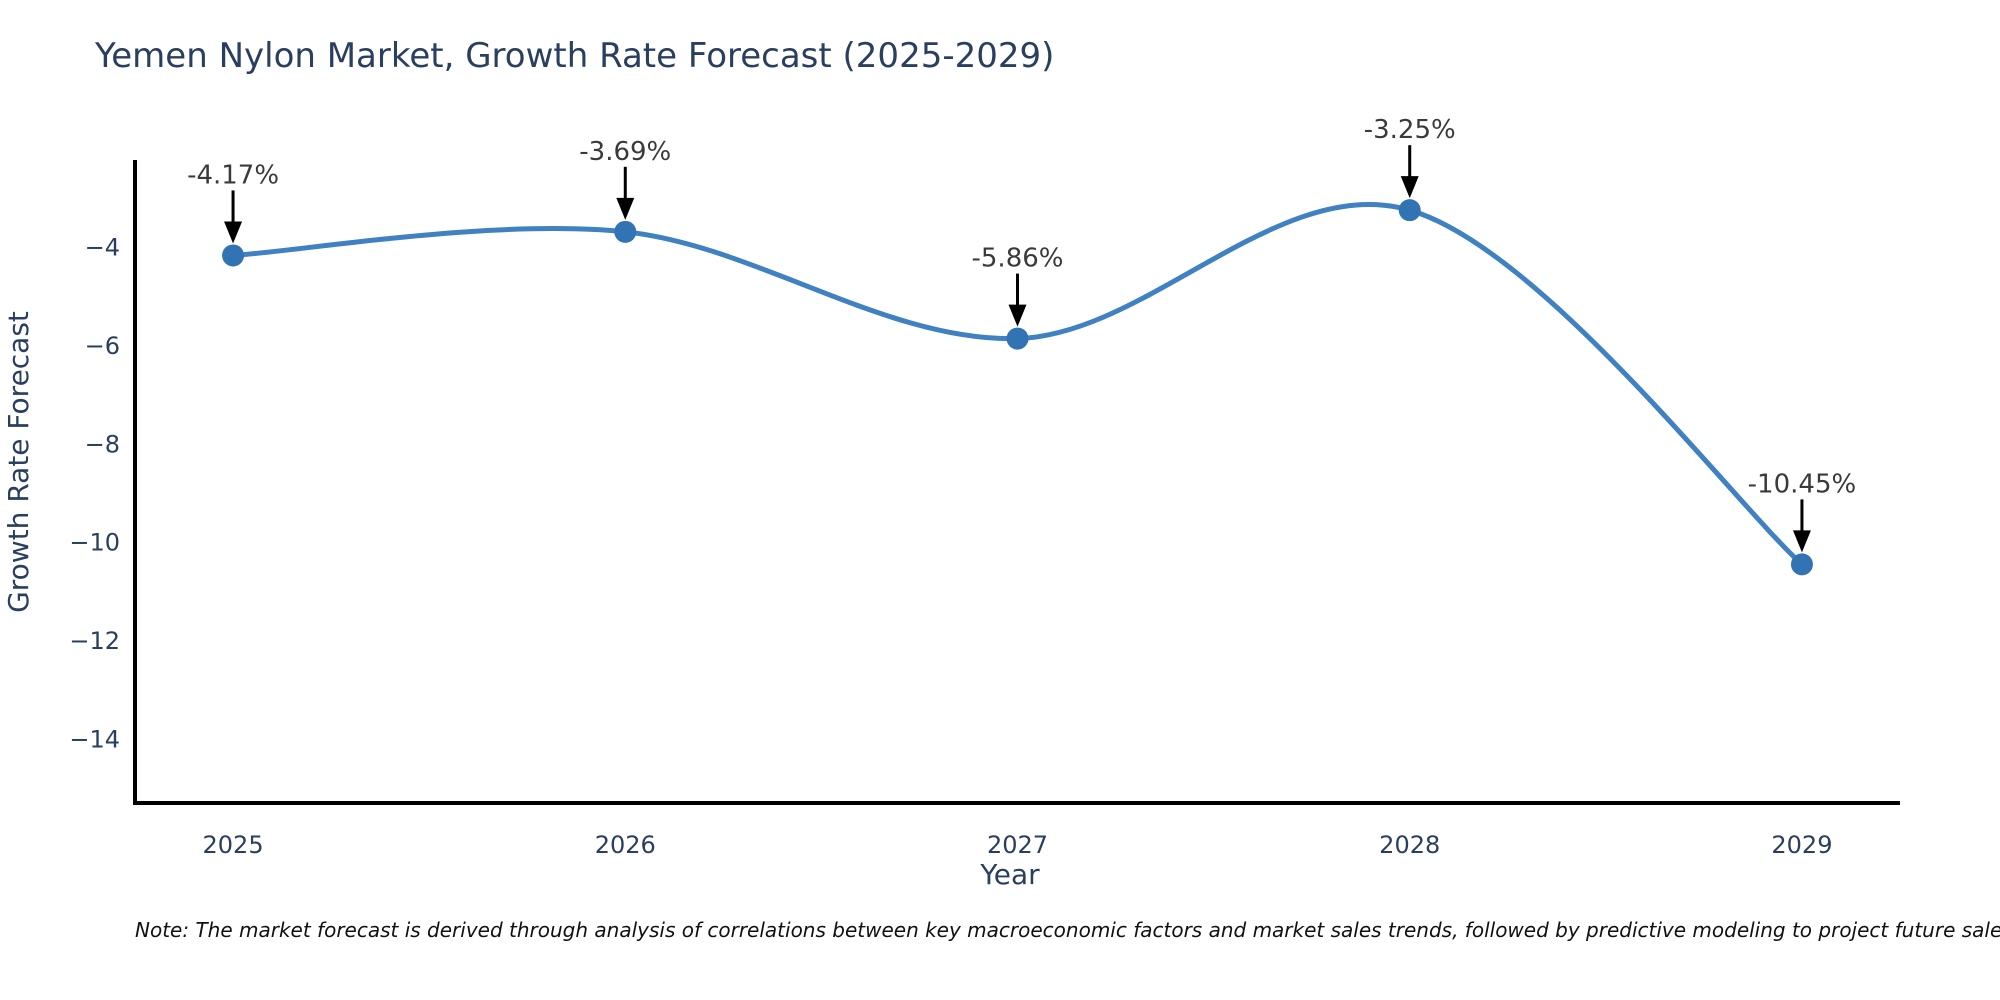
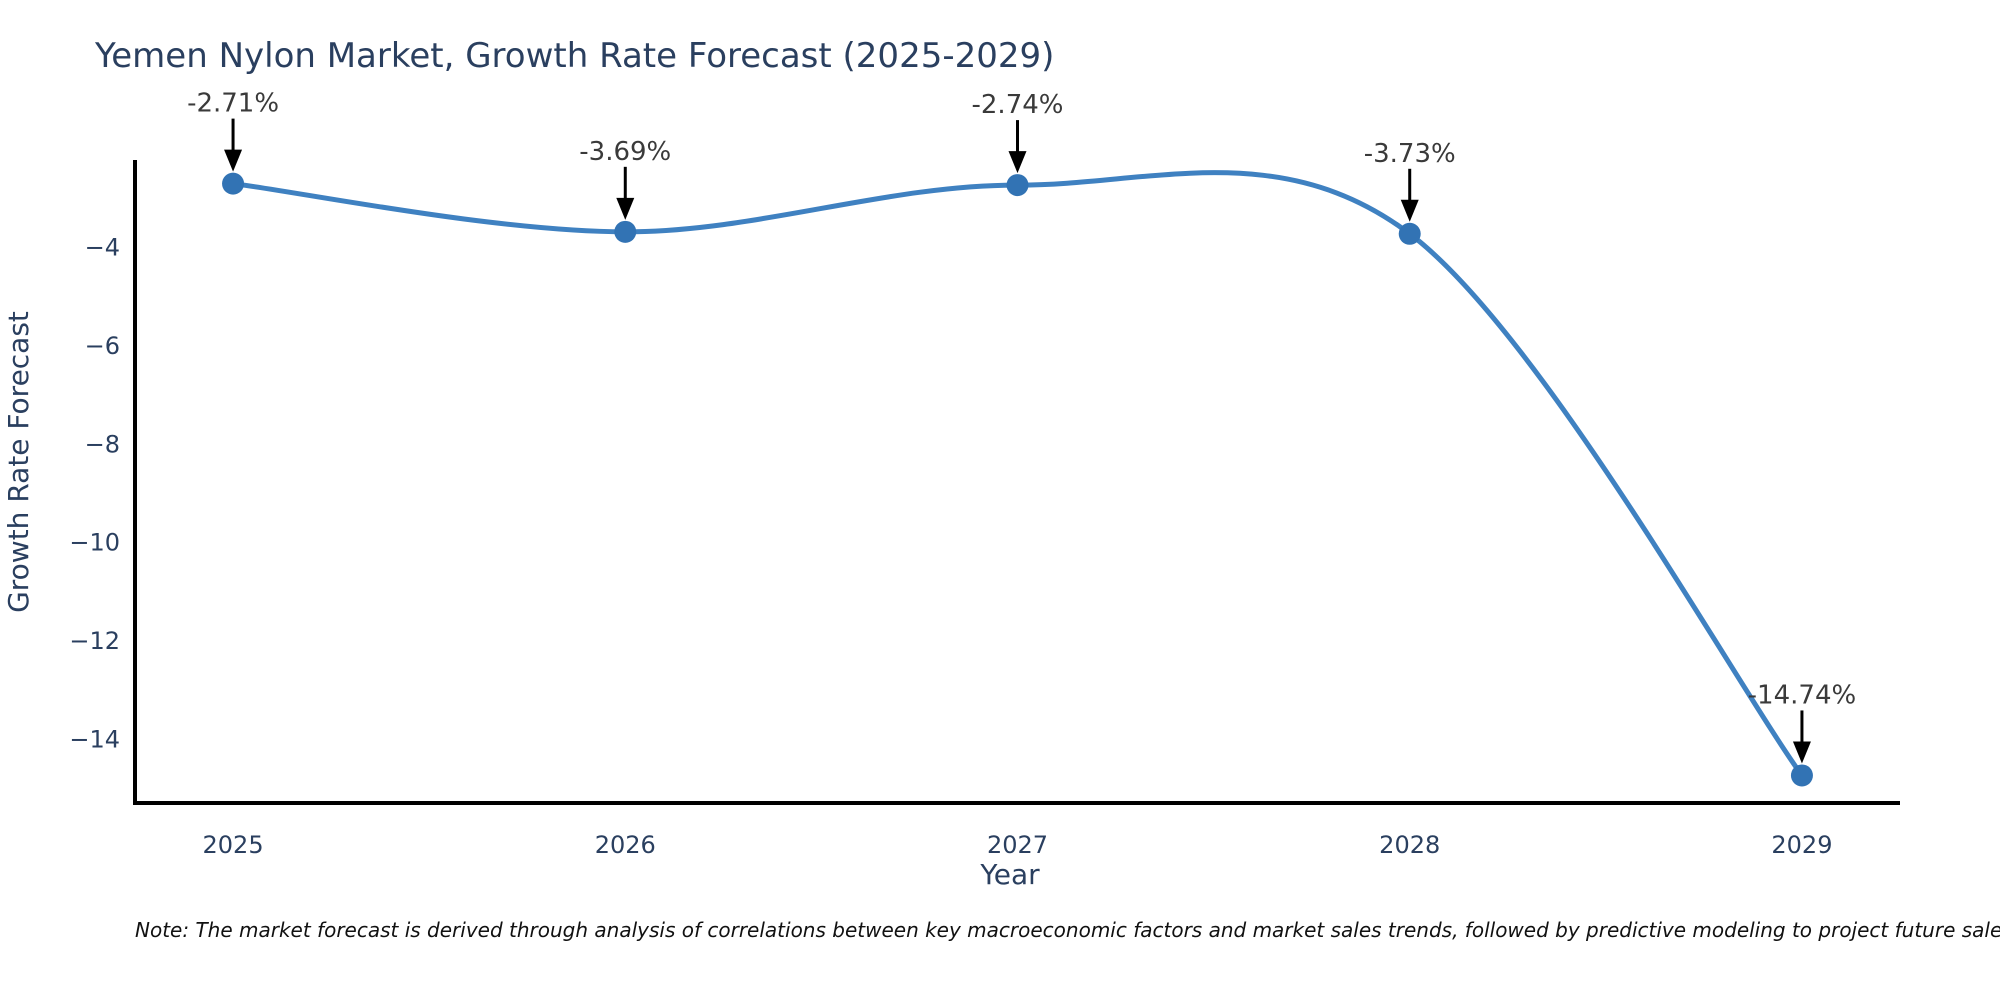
2025: -4.17% -> -2.71%
2027: -5.86% -> -2.74%
2028: -3.25% -> -3.73%
2029: -10.45% -> -14.74%
